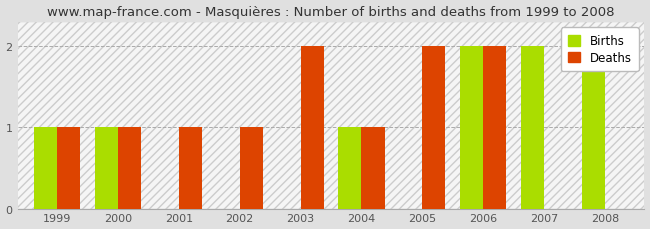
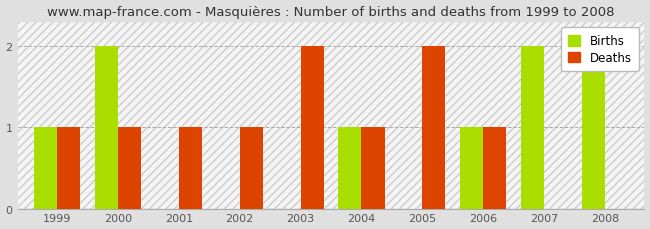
Births/2000: 1 -> 2
Births/2006: 2 -> 1
Deaths/2006: 2 -> 1
